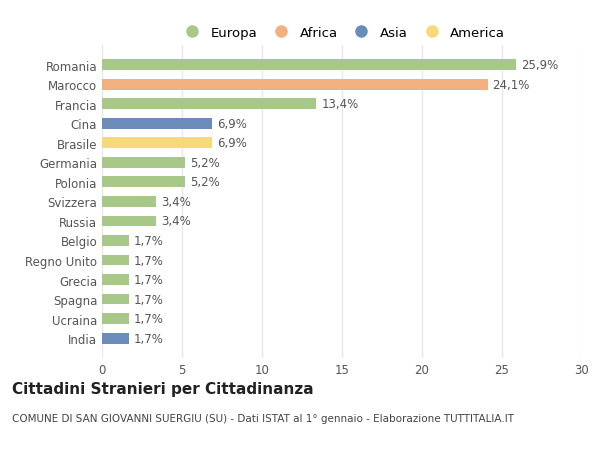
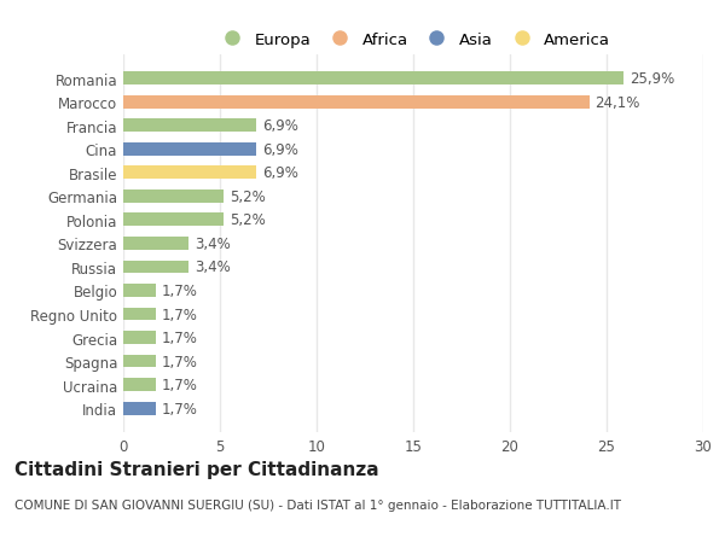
Francia: 13,4% -> 6,9%
